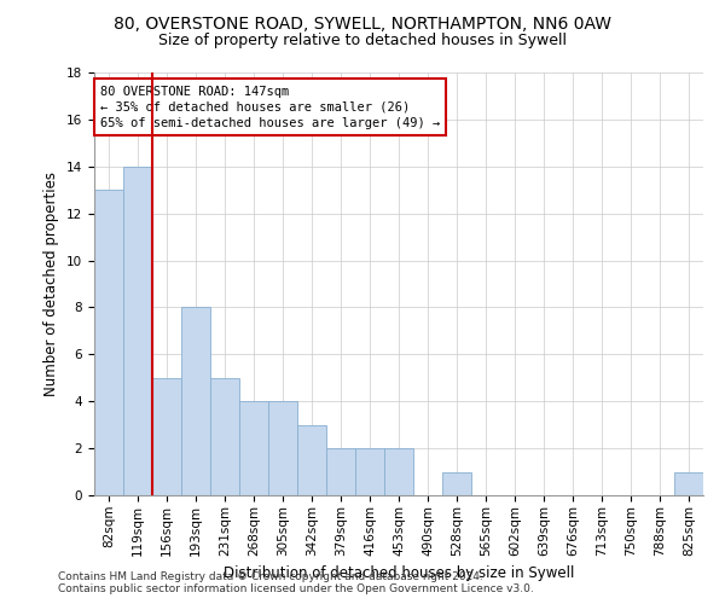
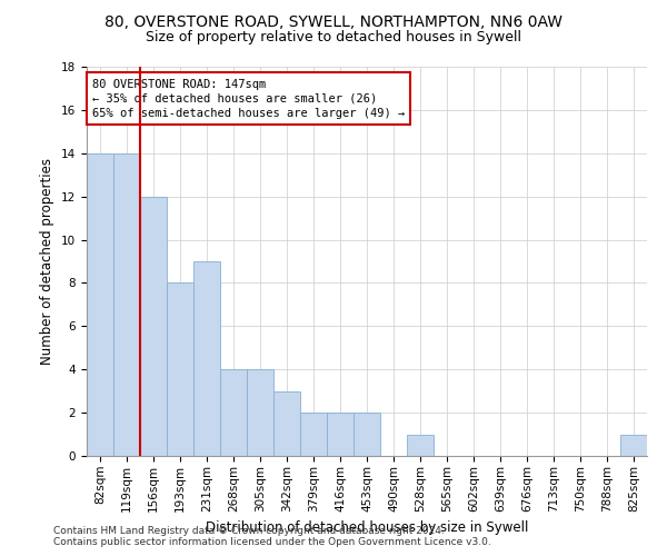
82sqm: 13 -> 14
156sqm: 5 -> 12
231sqm: 5 -> 9
